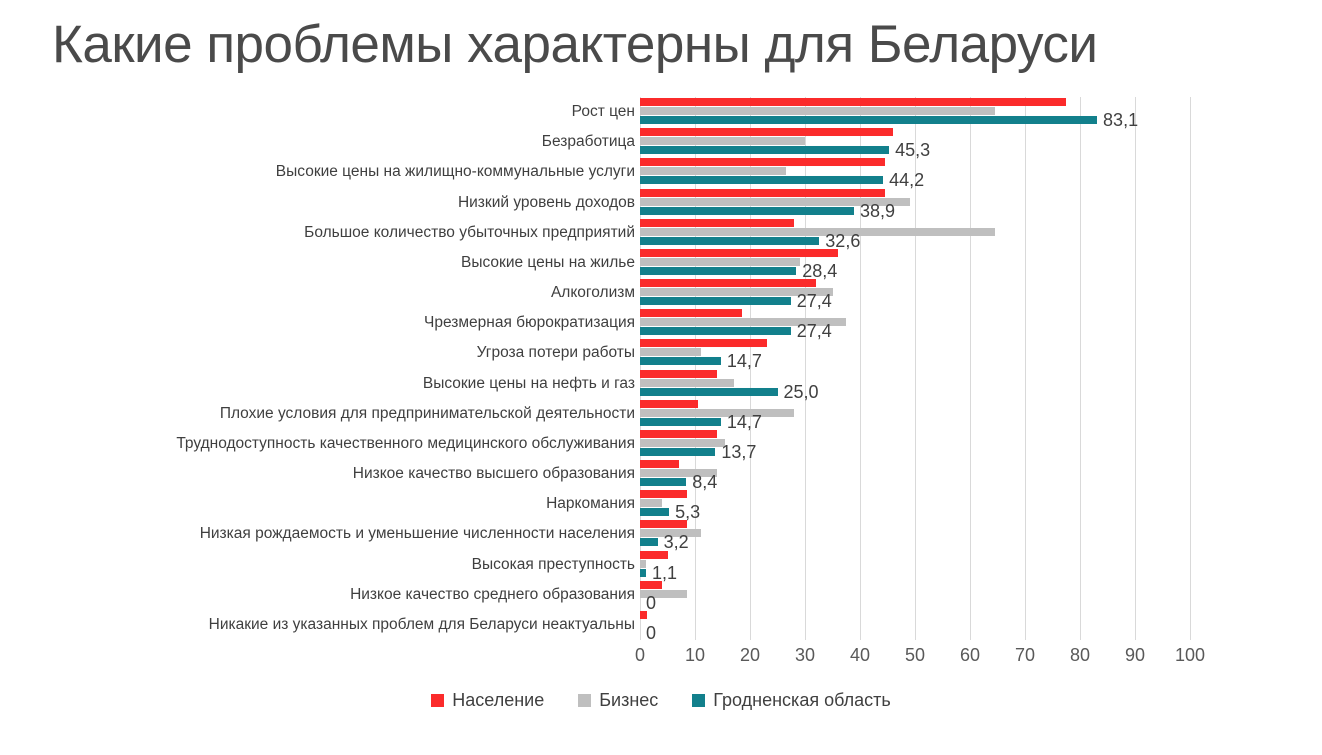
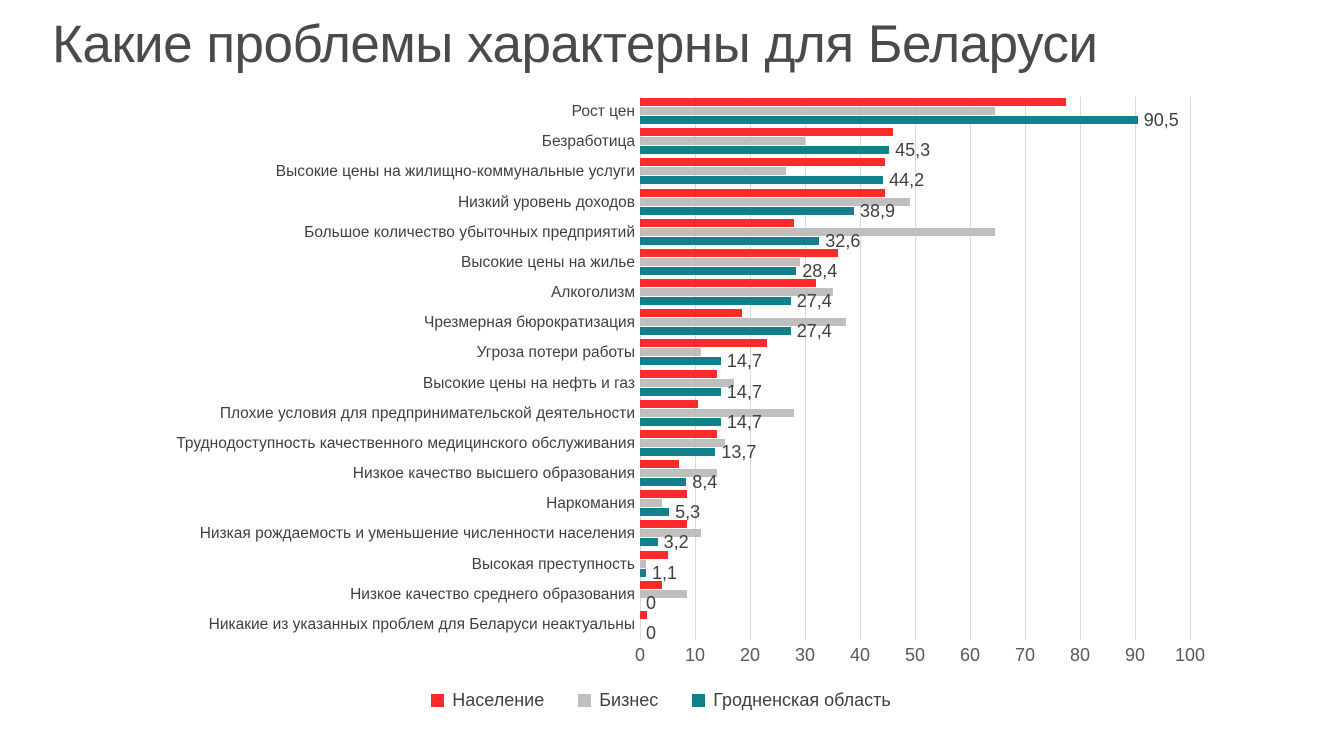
Гродненская область/Рост цен: 83,1 -> 90,5
Гродненская область/Высокие цены на нефть и газ: 25,0 -> 14,7
